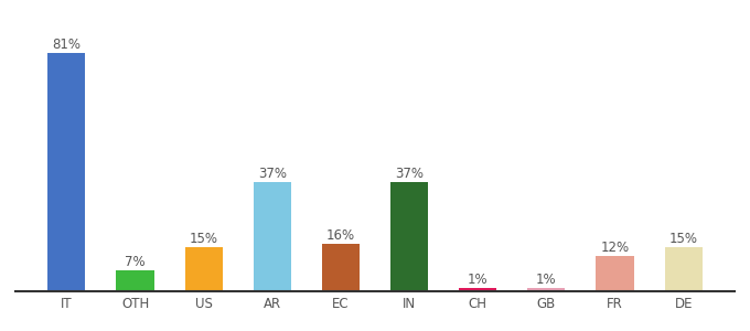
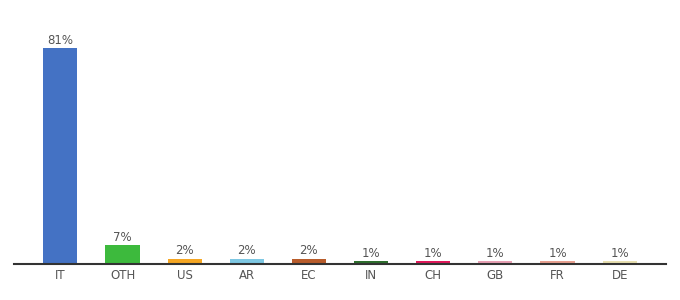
US: 15% -> 2%
AR: 37% -> 2%
EC: 16% -> 2%
IN: 37% -> 1%
FR: 12% -> 1%
DE: 15% -> 1%
